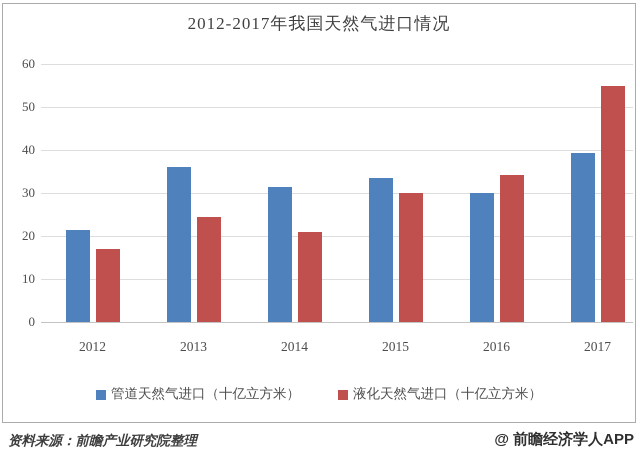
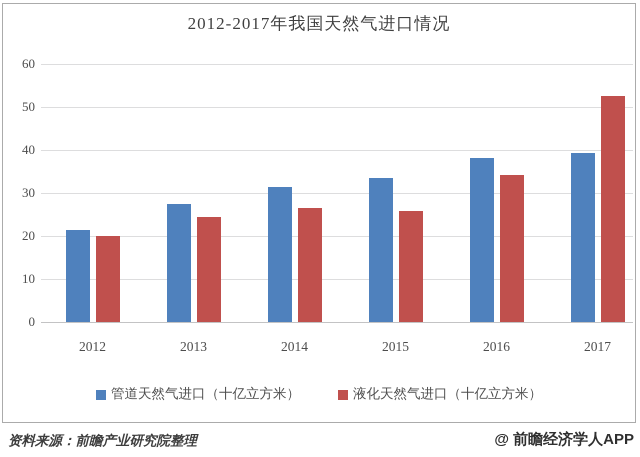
液化天然气进口（十亿立方米）/2012: 17 -> 20
管道天然气进口（十亿立方米）/2013: 36 -> 27
液化天然气进口（十亿立方米）/2014: 21 -> 26
液化天然气进口（十亿立方米）/2015: 30 -> 26
管道天然气进口（十亿立方米）/2016: 30 -> 38
液化天然气进口（十亿立方米）/2017: 55 -> 53
